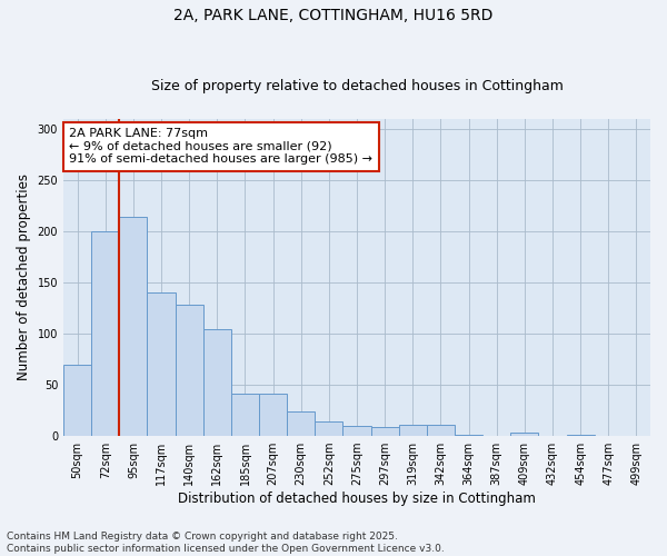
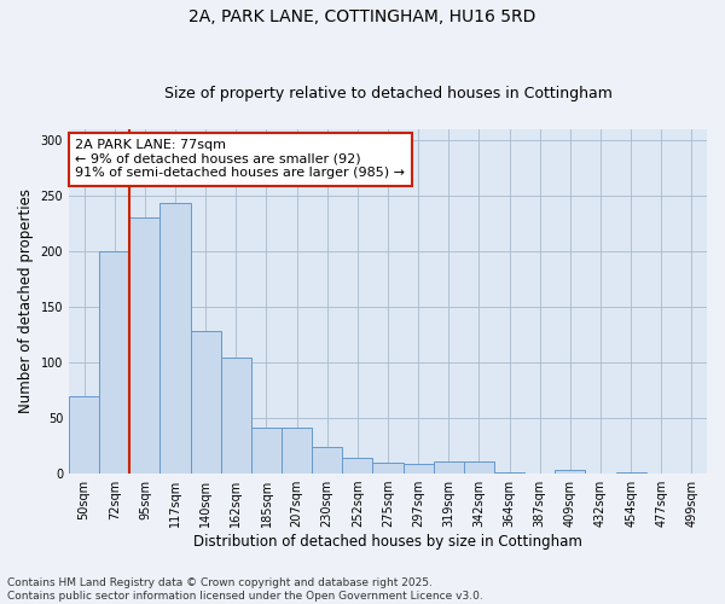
95sqm: 214 -> 230
117sqm: 140 -> 243
